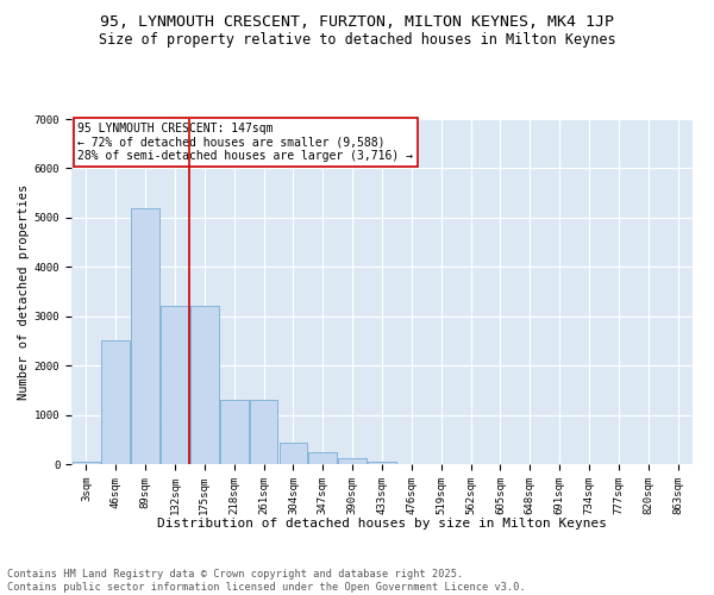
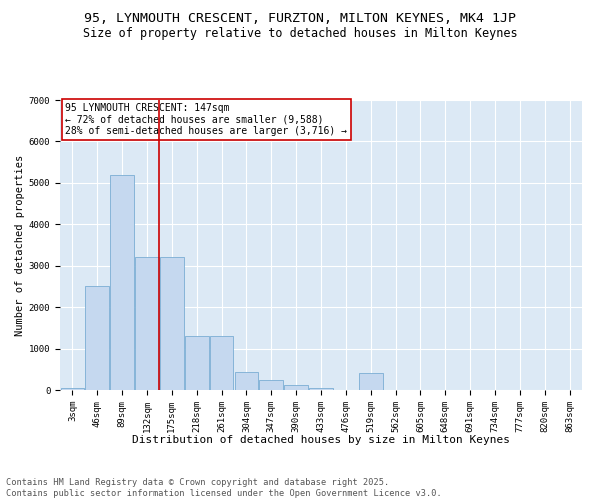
519sqm: 0 -> 400
